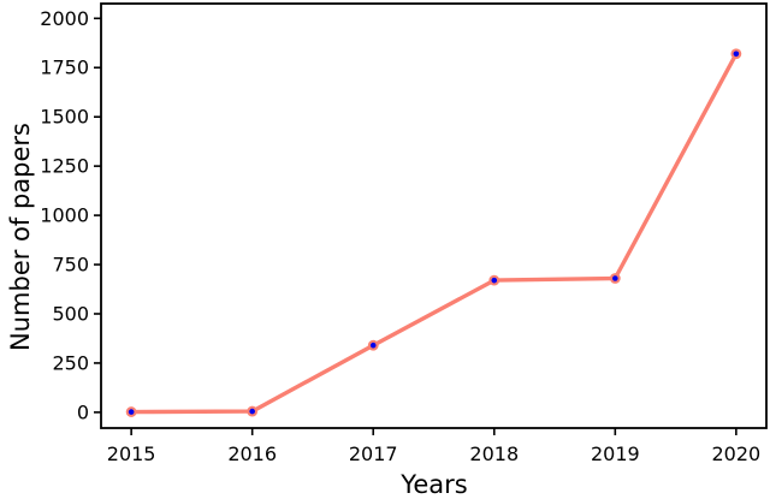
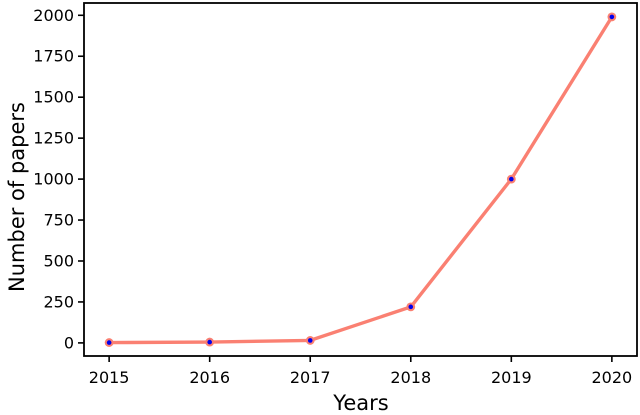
2017: 340 -> 20
2018: 670 -> 220
2019: 680 -> 1000
2020: 1820 -> 1990
